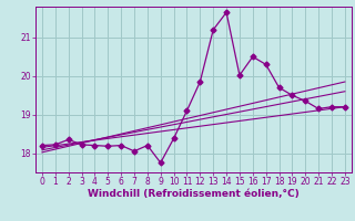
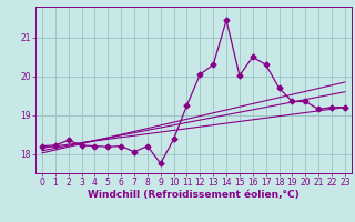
11: 19.10 -> 19.25
12: 19.85 -> 20.05
13: 21.20 -> 20.30
14: 21.65 -> 21.45
19: 19.50 -> 19.35
